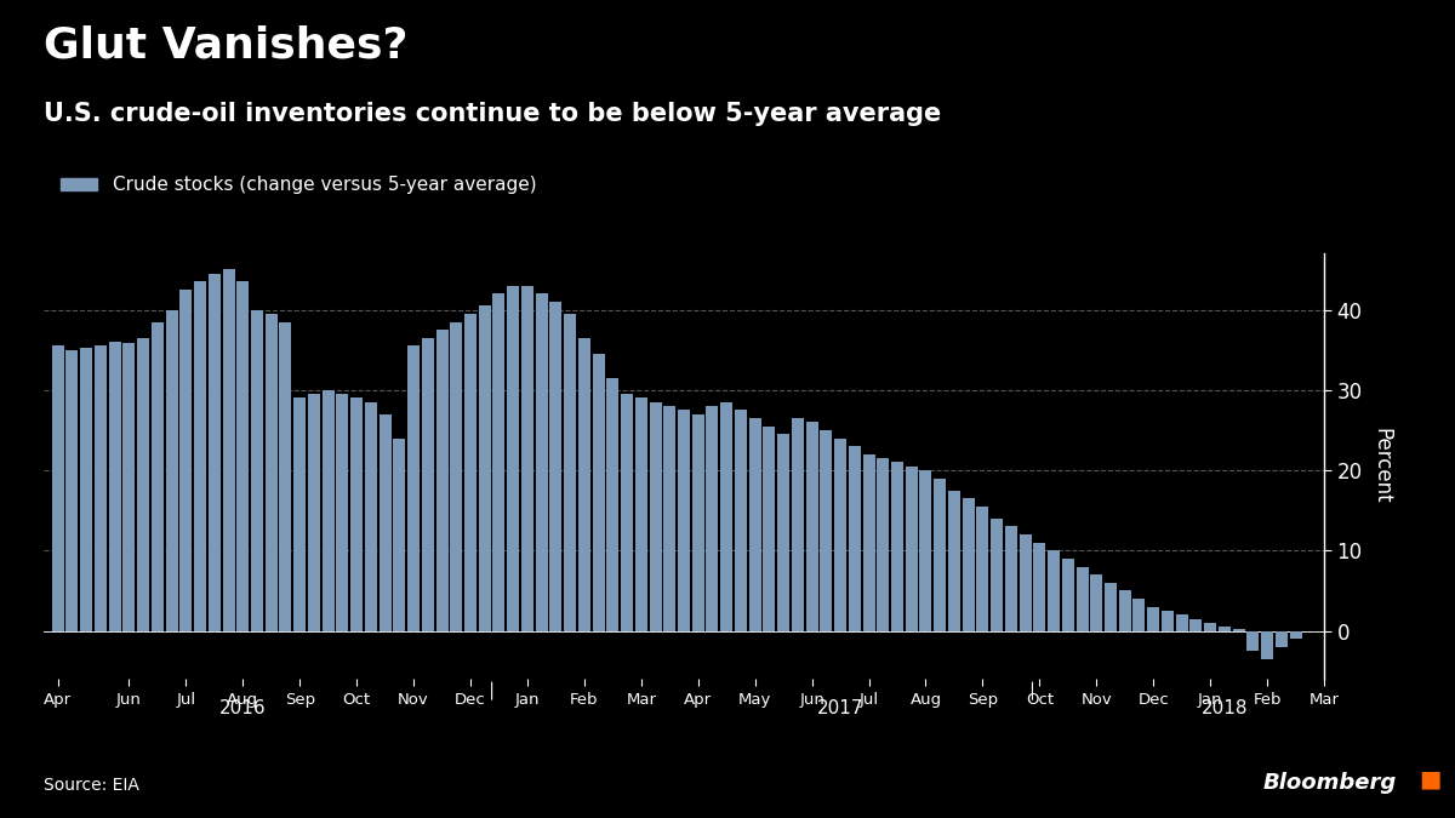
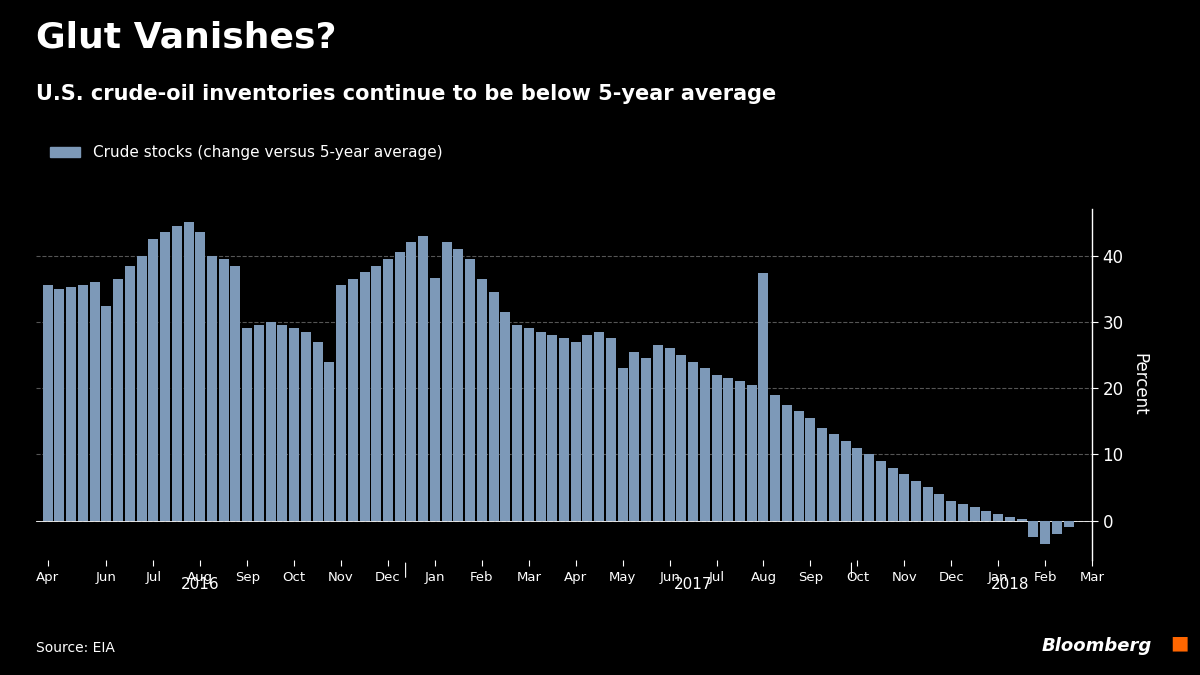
Jun: 35.8 -> 32.4
Jan: 43.0 -> 36.6
May: 26.5 -> 23.0
Aug: 20.0 -> 37.4
